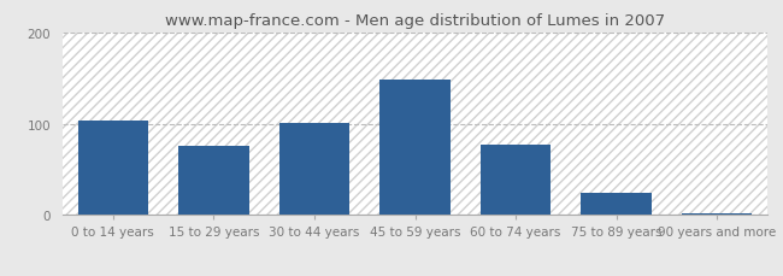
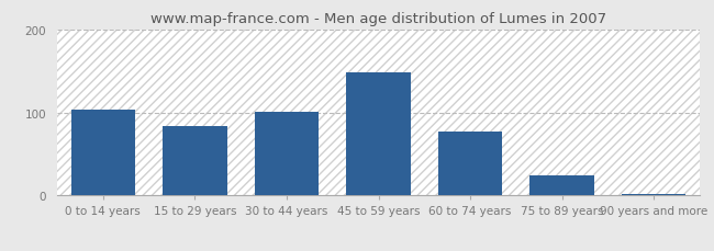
15 to 29 years: 76 -> 83
